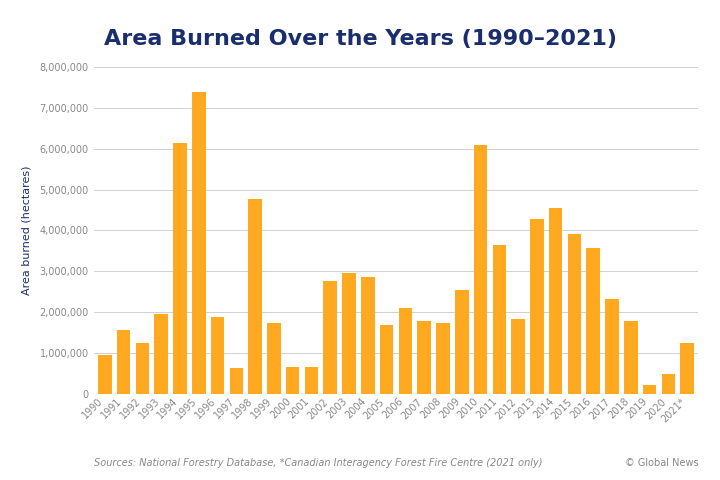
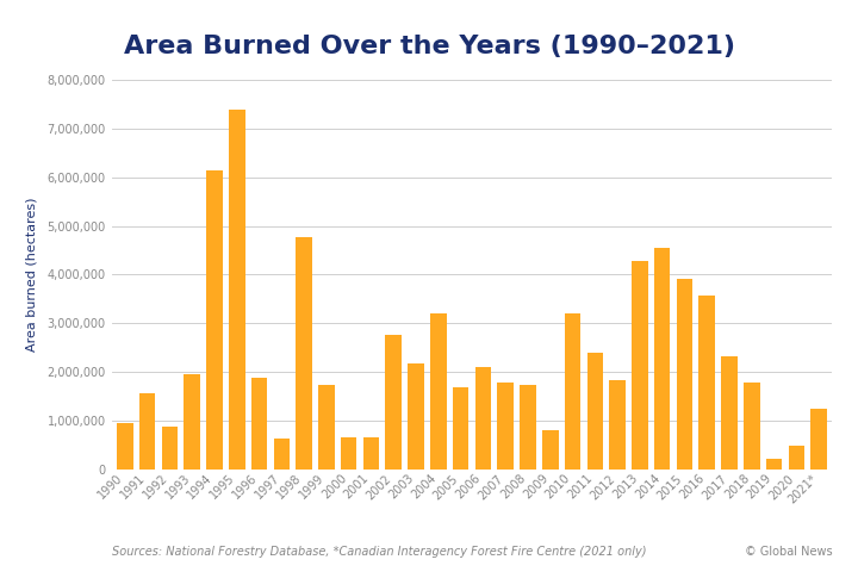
1992: 1,250,000 -> 870,000
2003: 2,950,000 -> 2,180,000
2004: 2,850,000 -> 3,200,000
2009: 2,550,000 -> 800,000
2010: 6,100,000 -> 3,200,000
2011: 3,650,000 -> 2,380,000
